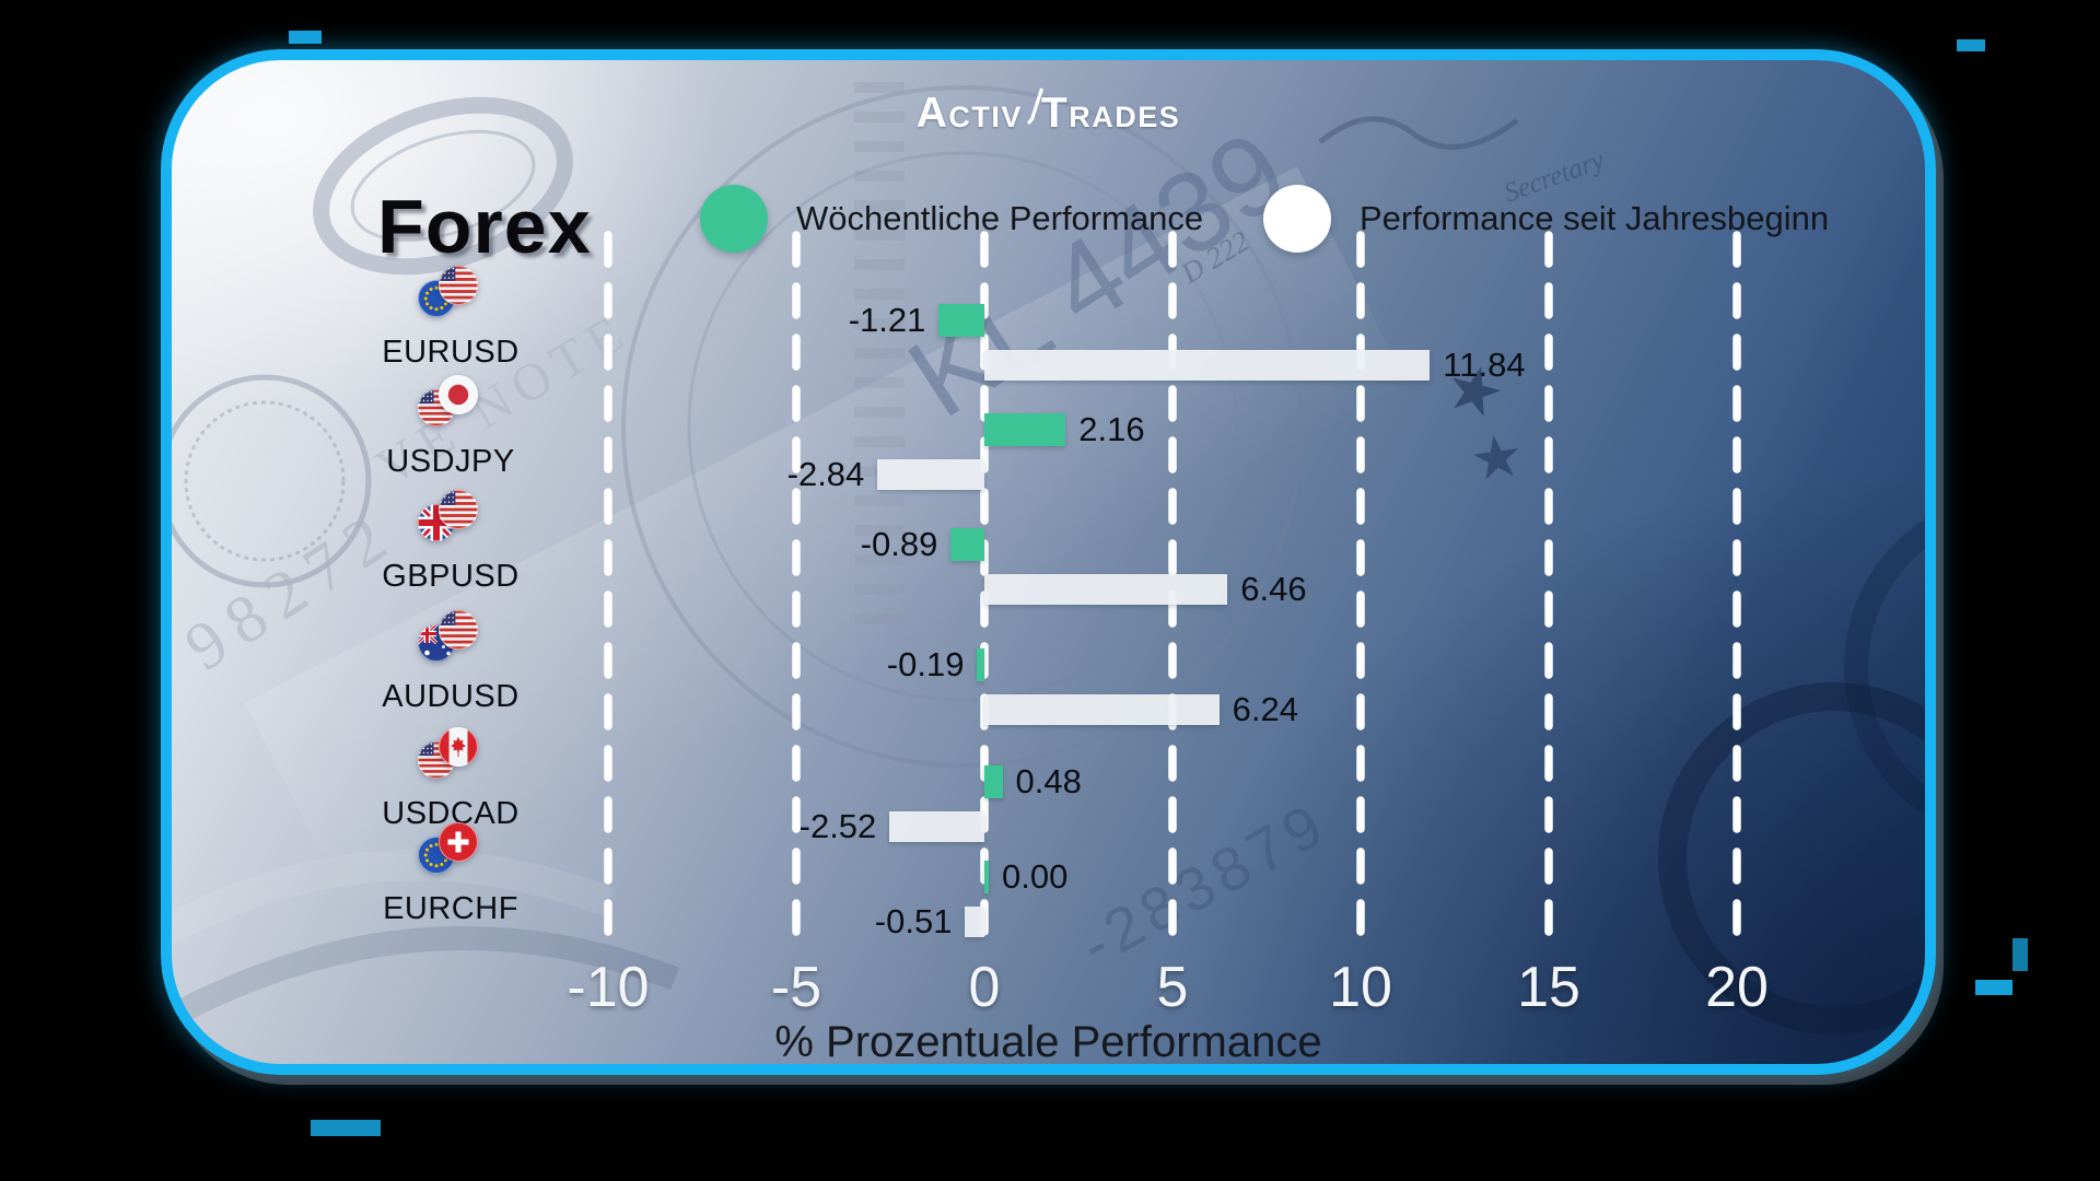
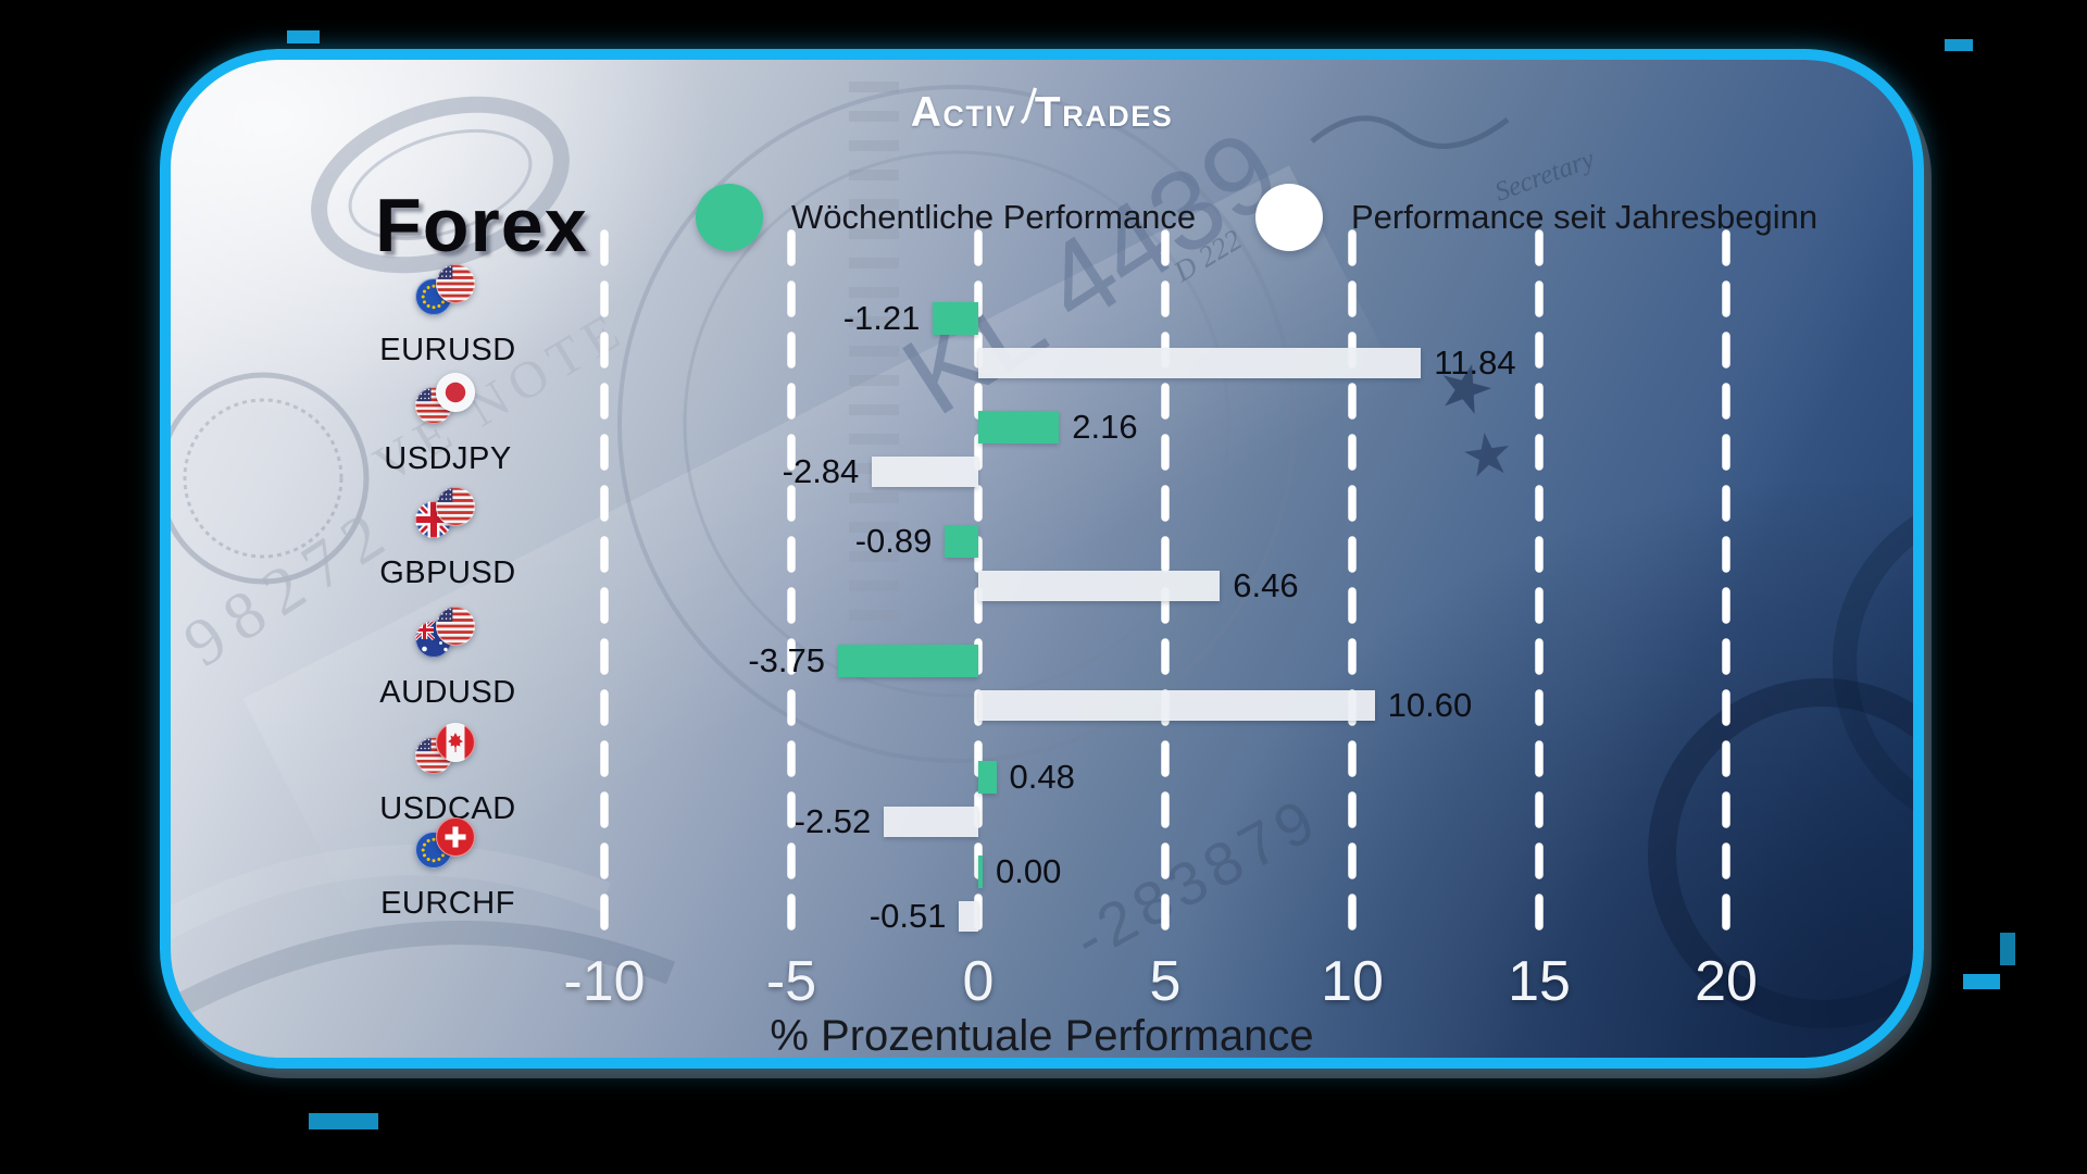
Wöchentliche Performance/AUDUSD: -0.19 -> -3.75
Performance seit Jahresbeginn/AUDUSD: 6.24 -> 10.60
